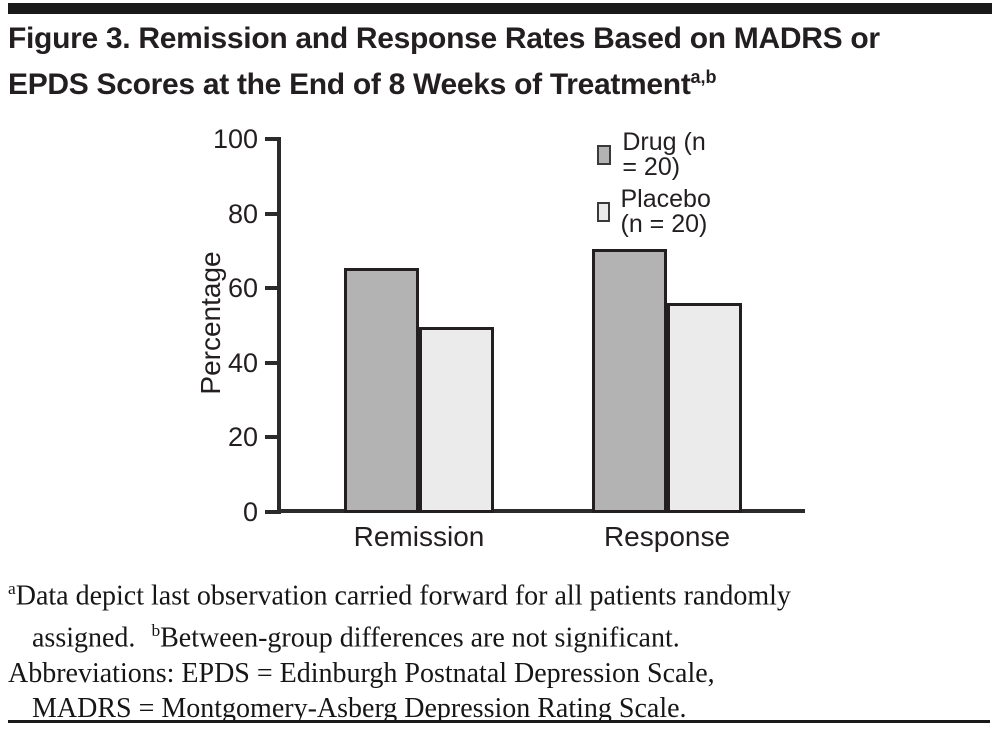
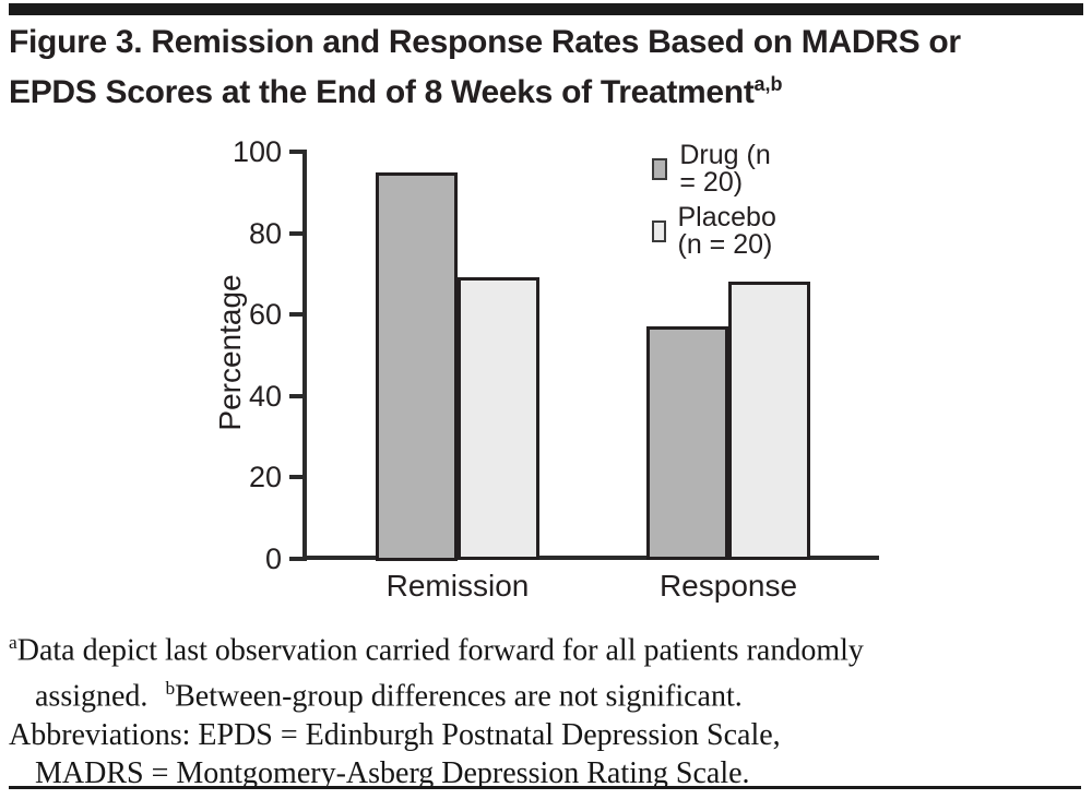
Drug (n = 20)/Remission: 66 -> 95
Placebo (n = 20)/Remission: 50 -> 69
Drug (n = 20)/Response: 70 -> 57
Placebo (n = 20)/Response: 56 -> 68
